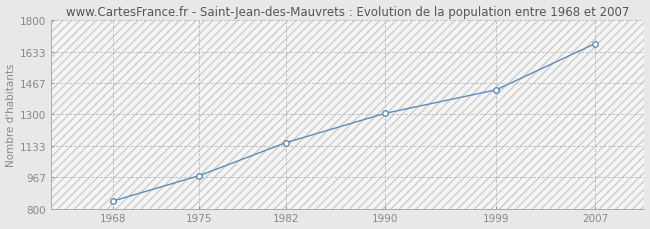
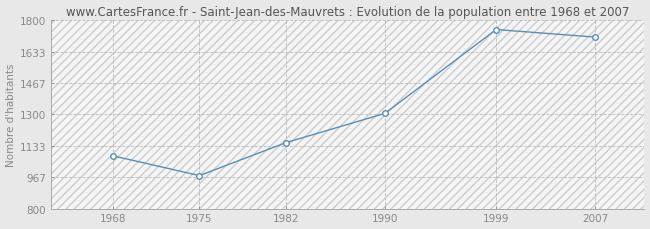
1968: 840 -> 1080
1999: 1430 -> 1750
2007: 1680 -> 1710
